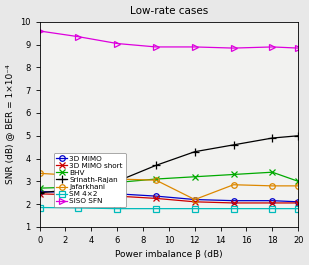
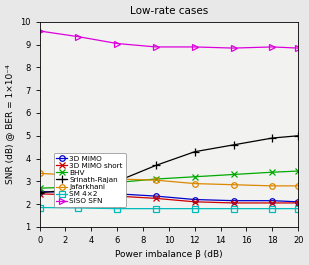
Jafarkhani/12: 2.20 -> 2.90
BHV/20: 3.00 -> 3.45
